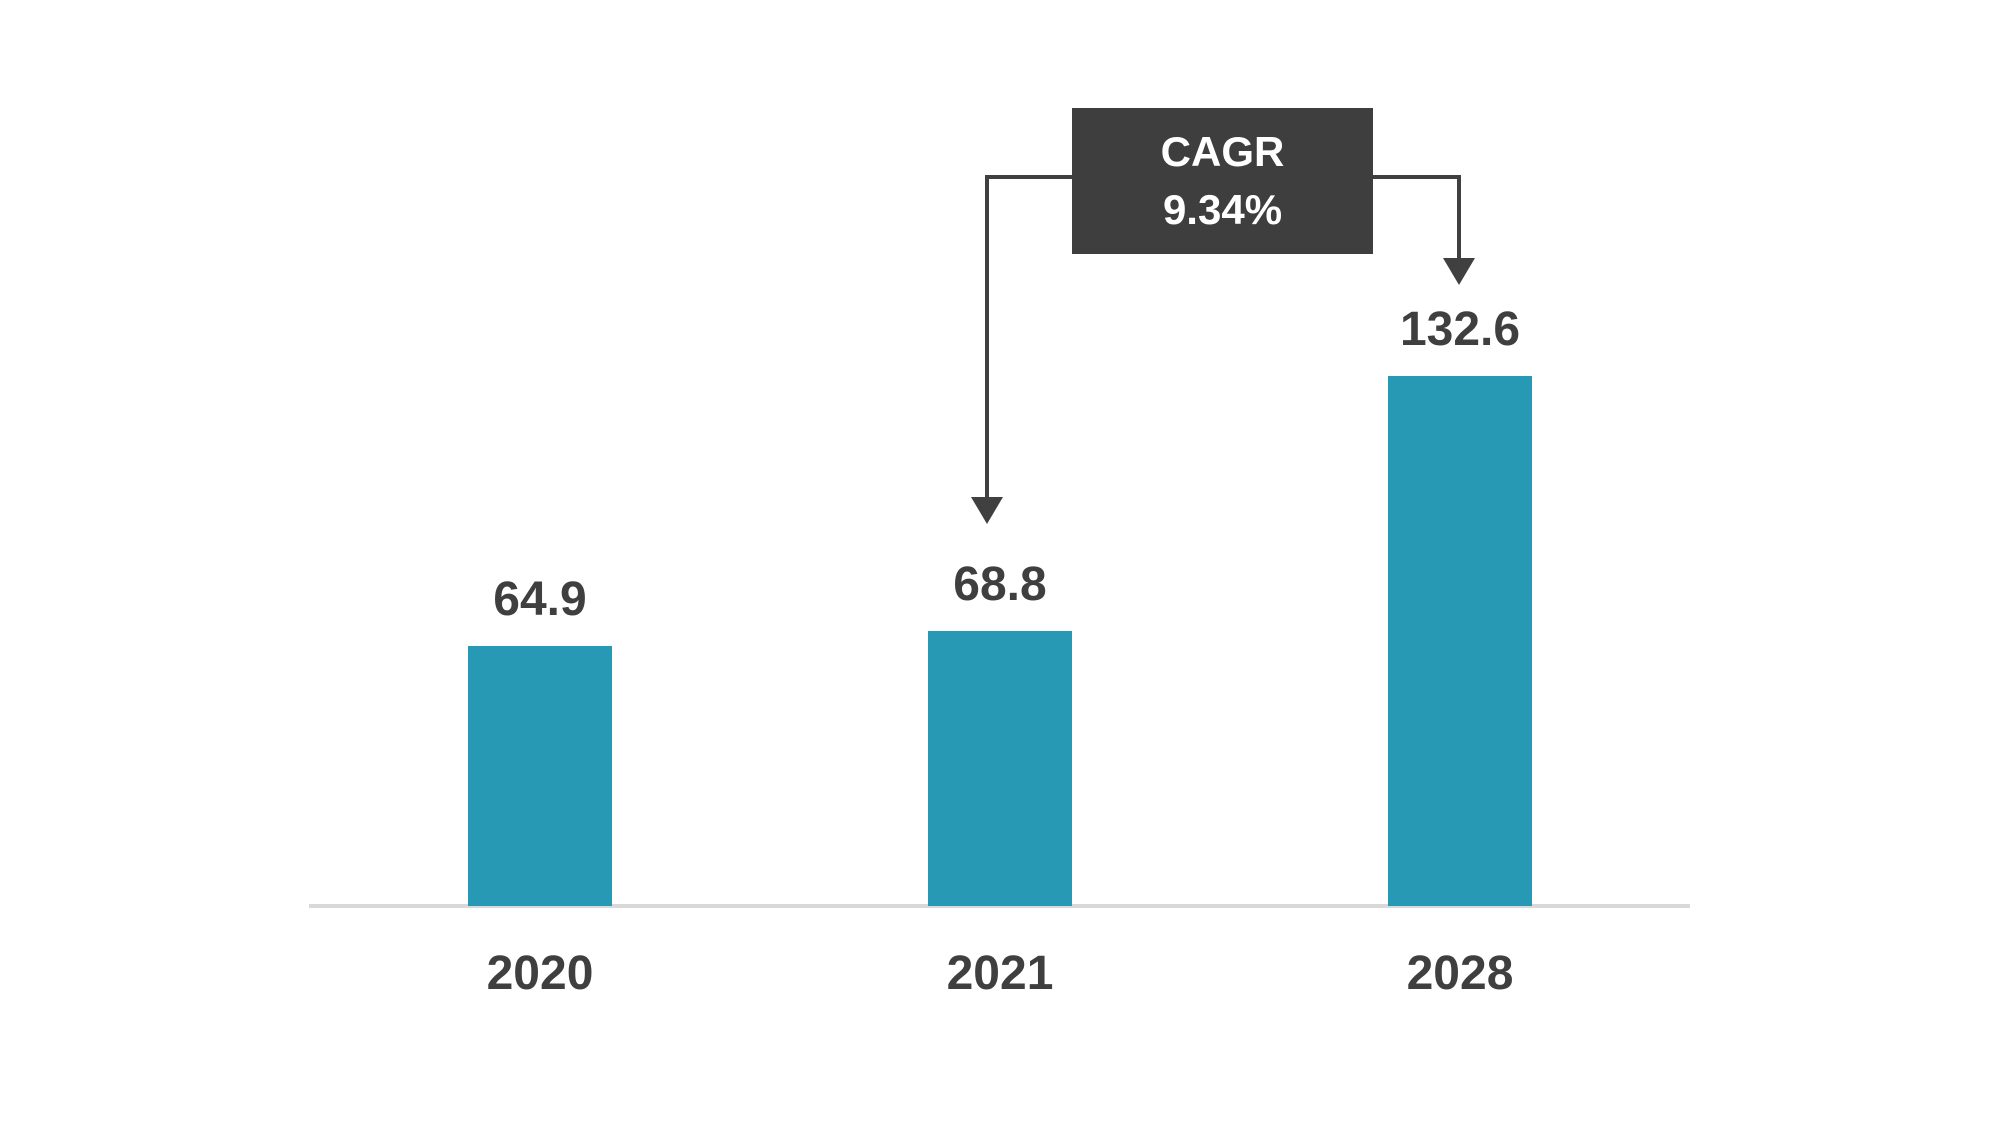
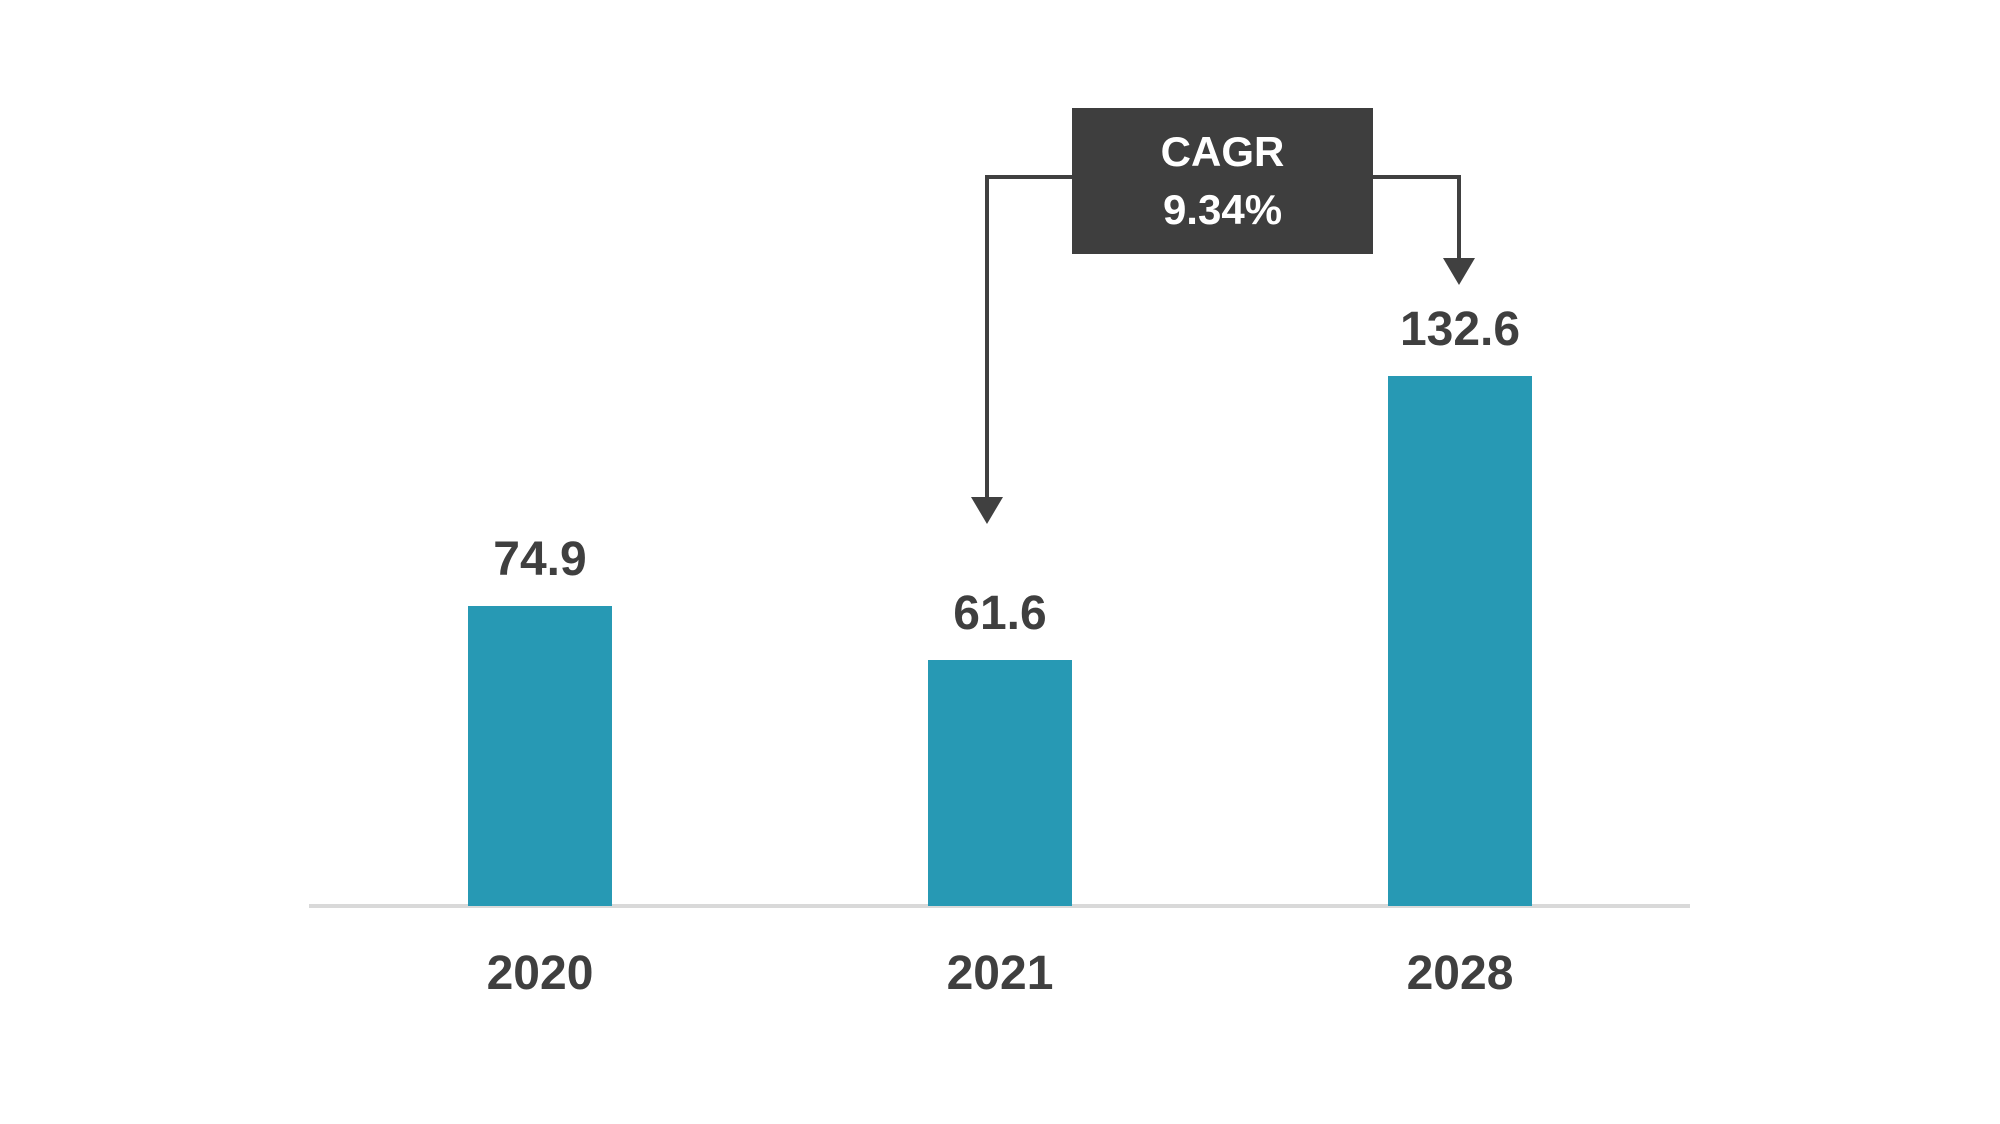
2020: 64.9 -> 74.9
2021: 68.8 -> 61.6
